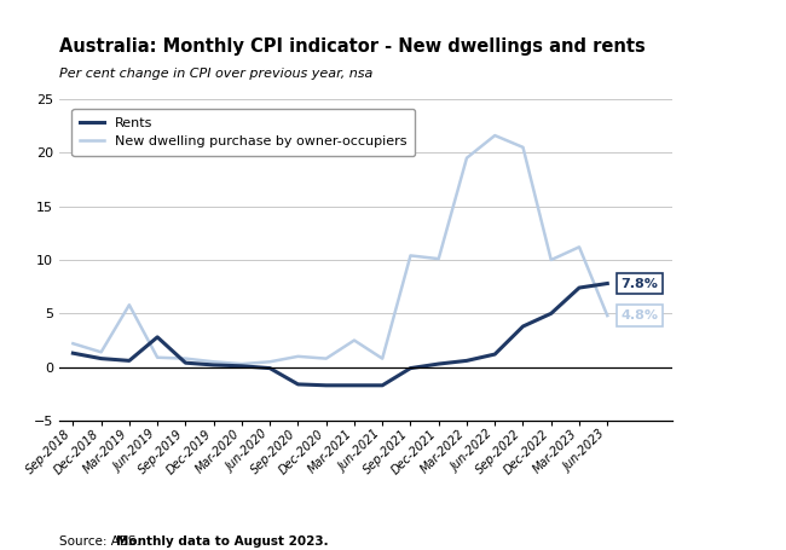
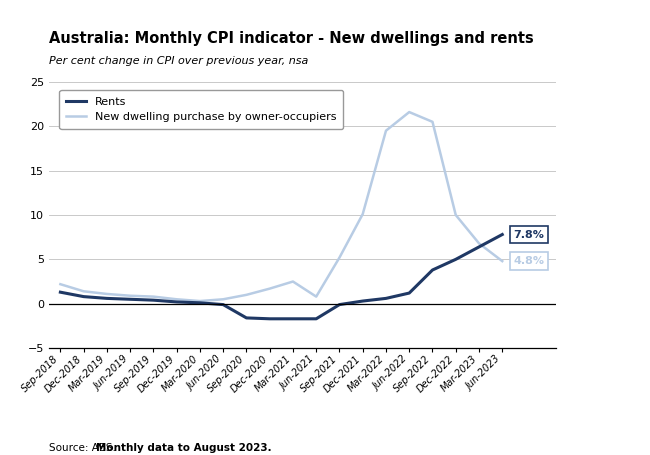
New dwelling purchase by owner-occupiers/Mar-2019: 5.8 -> 1.1
Rents/Jun-2019: 2.8 -> 0.5
New dwelling purchase by owner-occupiers/Dec-2020: 0.8 -> 1.7
New dwelling purchase by owner-occupiers/Sep-2021: 10.4 -> 5.2
Rents/Mar-2023: 7.4 -> 6.4
New dwelling purchase by owner-occupiers/Mar-2023: 11.2 -> 6.8
